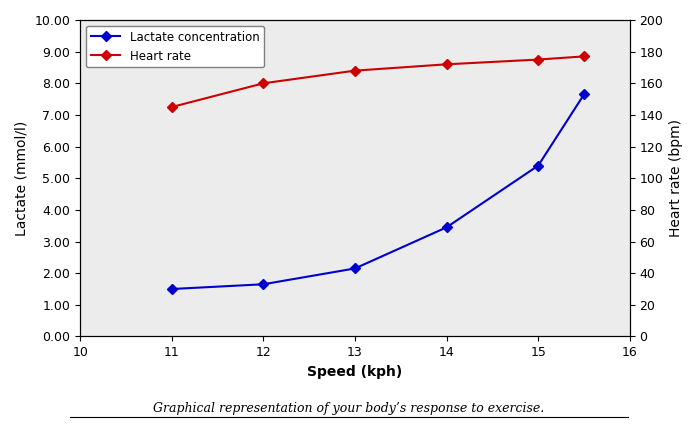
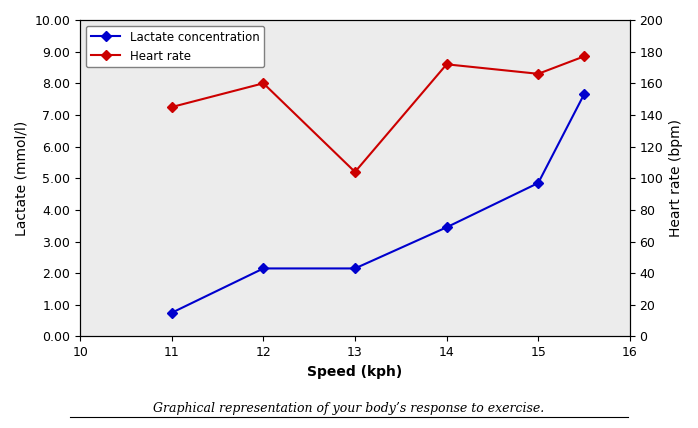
Lactate concentration/11: 1.50 -> 0.75
Lactate concentration/12: 1.65 -> 2.15
Heart rate/13: 168 -> 104
Lactate concentration/15: 5.40 -> 4.85
Heart rate/15: 175 -> 166
